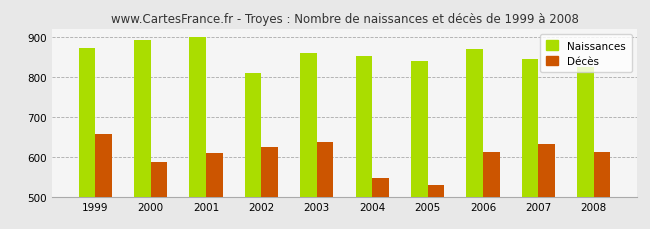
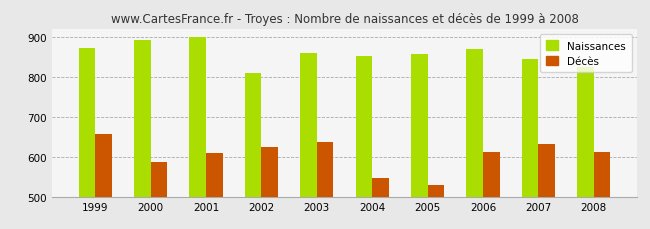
Naissances/2005: 840 -> 858
